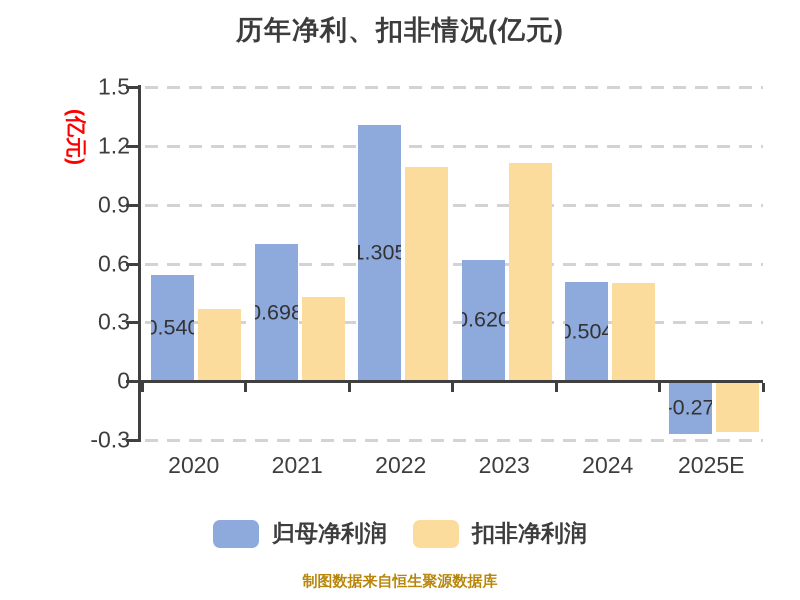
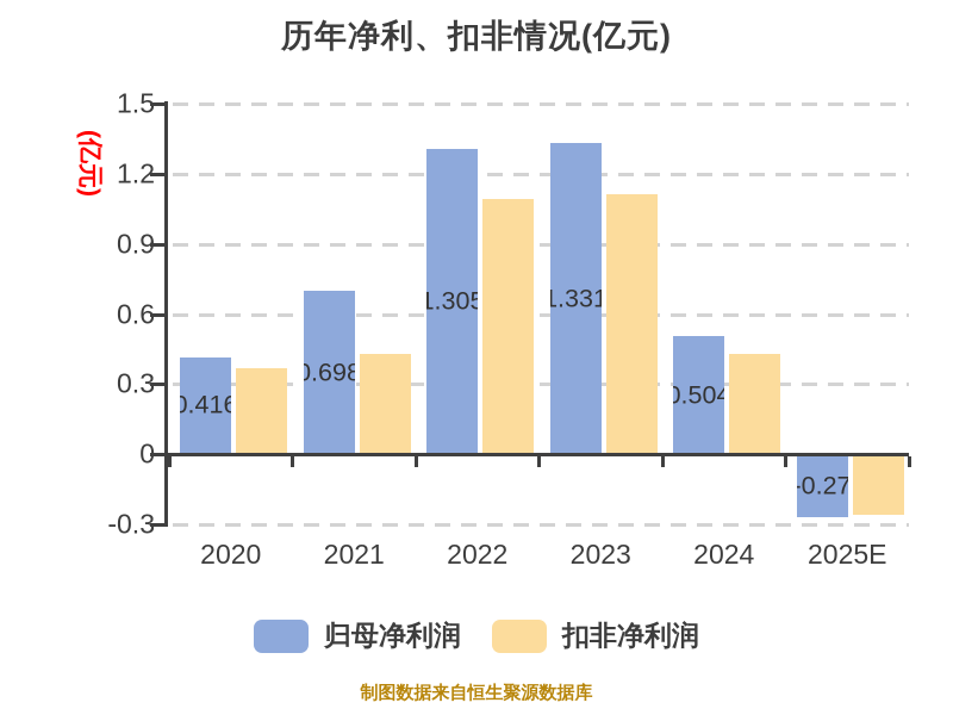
归母净利润/2020: 0.540 -> 0.416
归母净利润/2023: 0.620 -> 1.331
扣非净利润/2024: 0.50 -> 0.43
